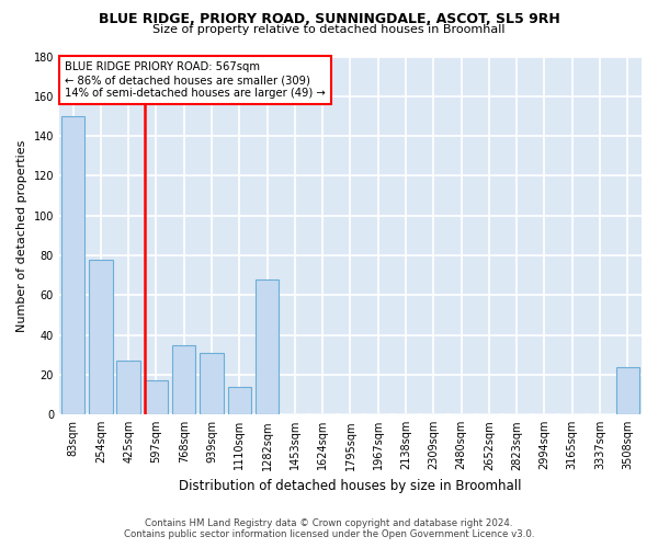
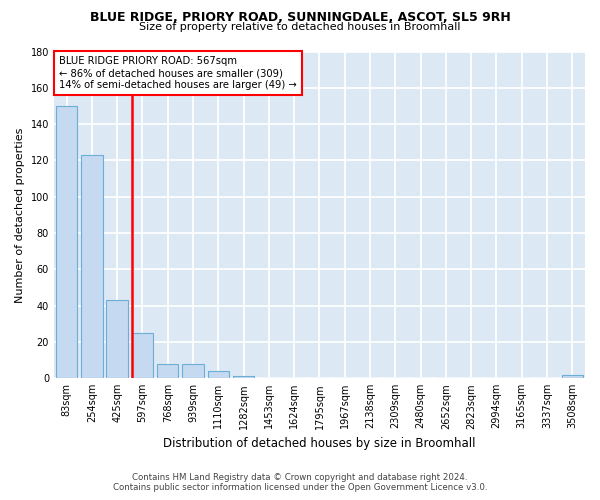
254sqm: 78 -> 123
425sqm: 27 -> 43
597sqm: 17 -> 25
768sqm: 35 -> 8
939sqm: 31 -> 8
1110sqm: 14 -> 4
1282sqm: 68 -> 1
3508sqm: 24 -> 2
